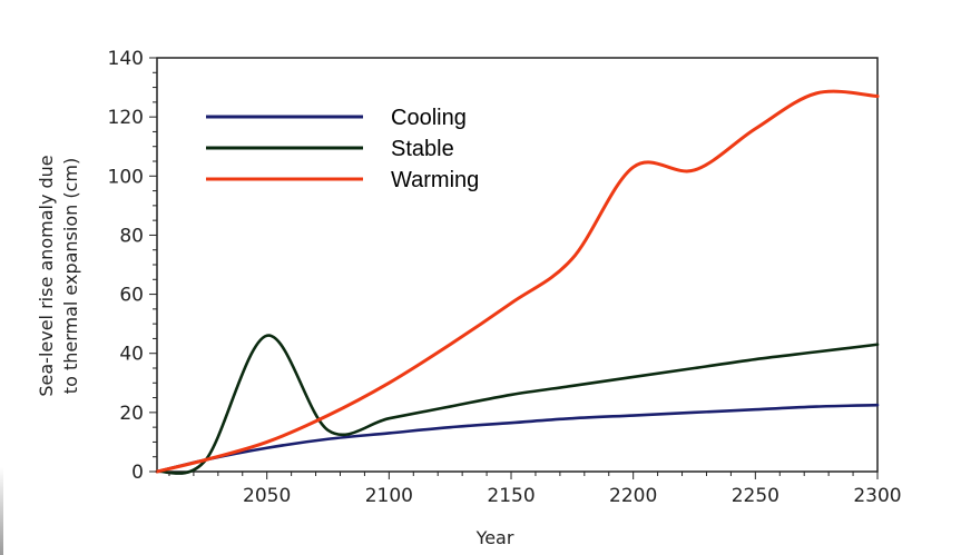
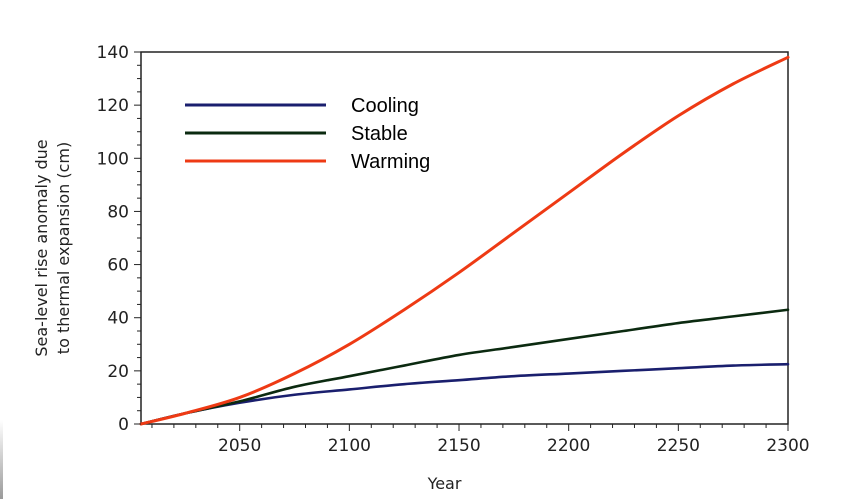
Stable/2050: 46 -> 8
Warming/2200: 103 -> 87
Warming/2300: 127 -> 138
